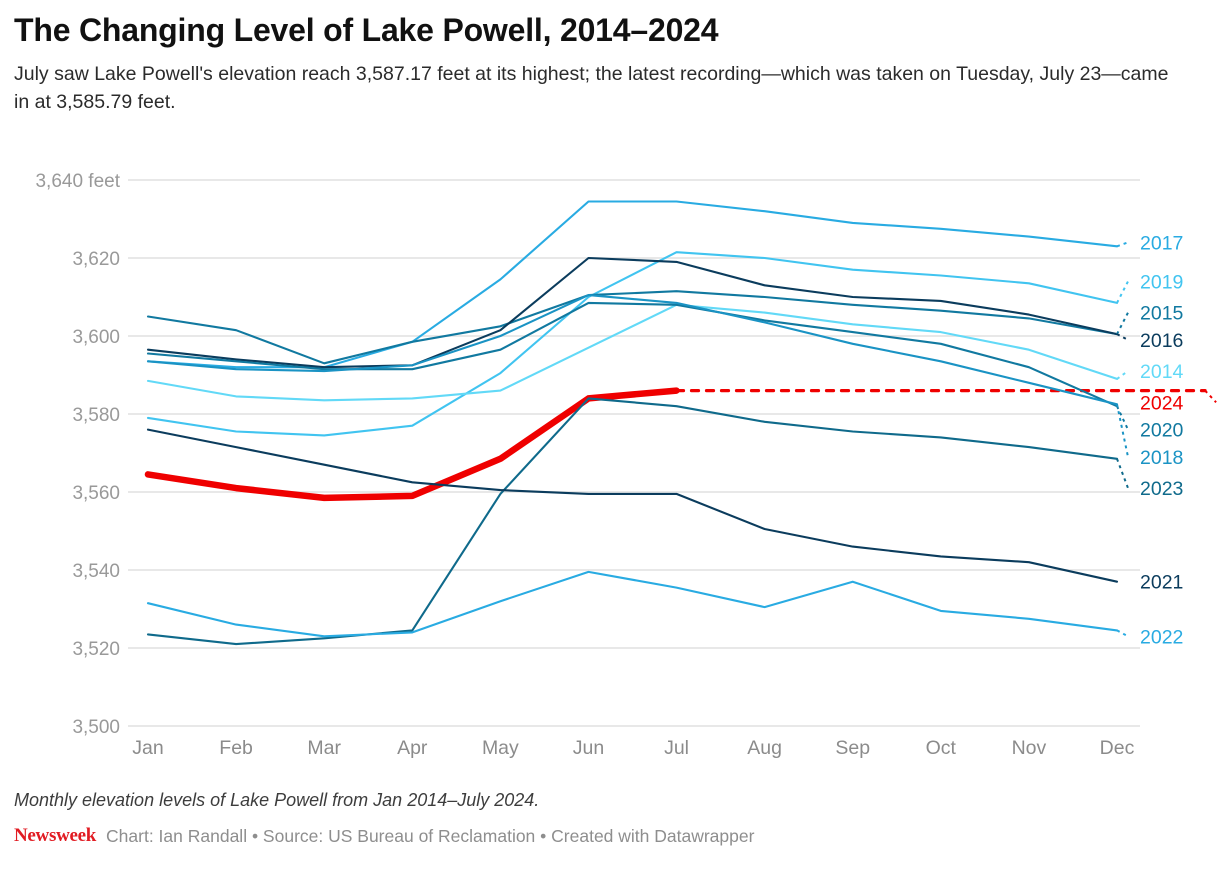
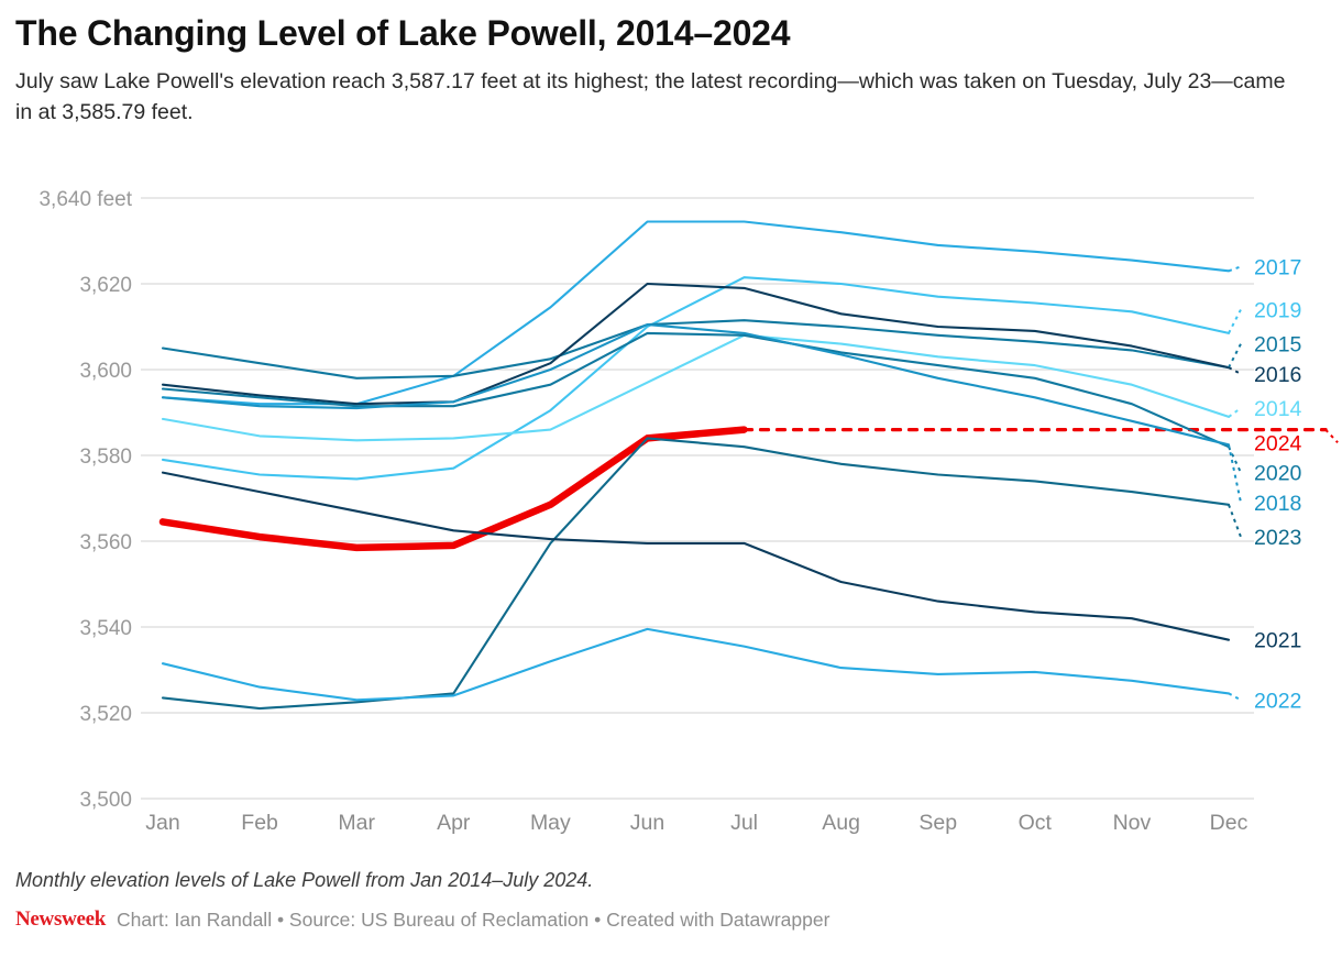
2015/Mar: 3593 -> 3598
2022/Sep: 3537 -> 3529
